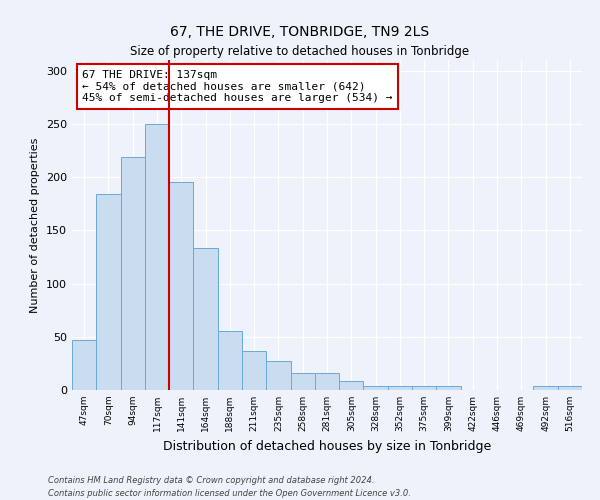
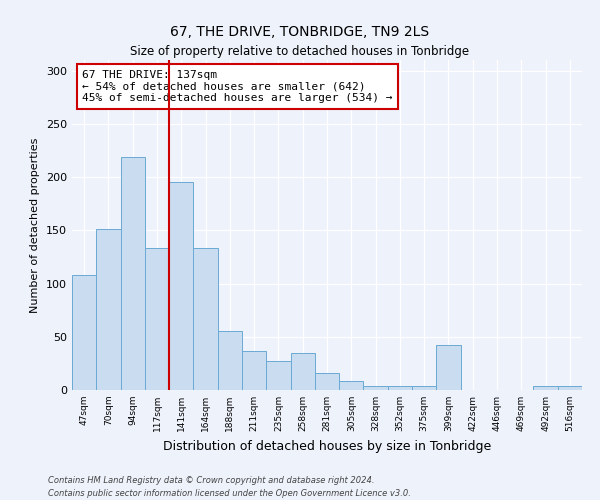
47sqm: 47 -> 108
70sqm: 184 -> 151
117sqm: 250 -> 133
258sqm: 16 -> 35
399sqm: 4 -> 42
